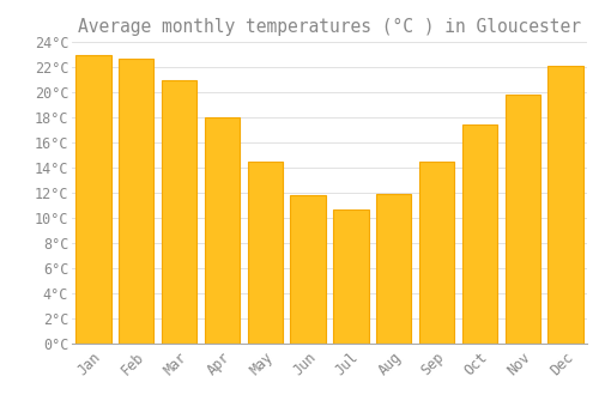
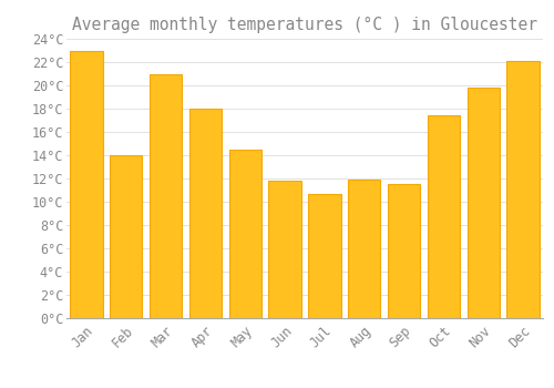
Feb: 22.7°C -> 14.0°C
Sep: 14.5°C -> 11.5°C
